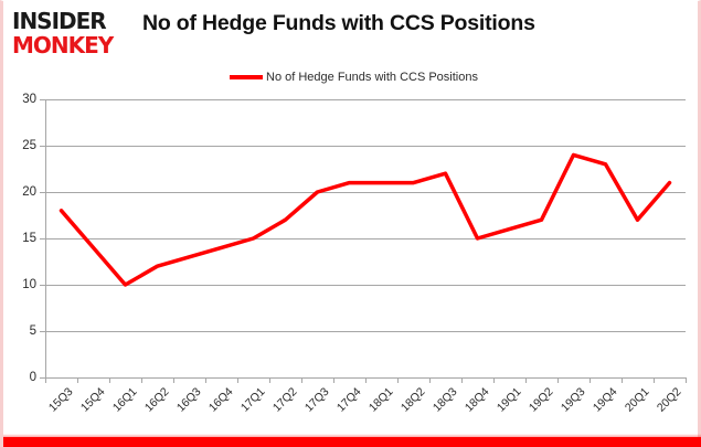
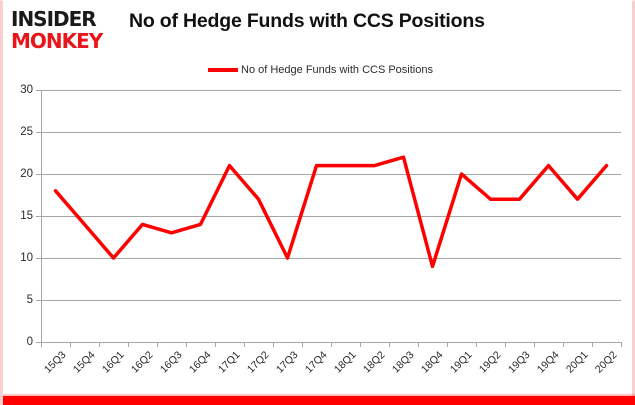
16Q2: 12 -> 14
17Q1: 15 -> 21
17Q3: 20 -> 10
18Q4: 15 -> 9
19Q1: 16 -> 20
19Q3: 24 -> 17
19Q4: 23 -> 21
